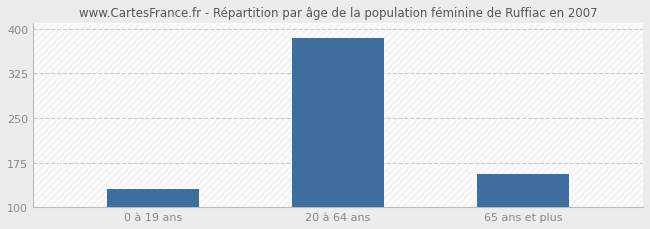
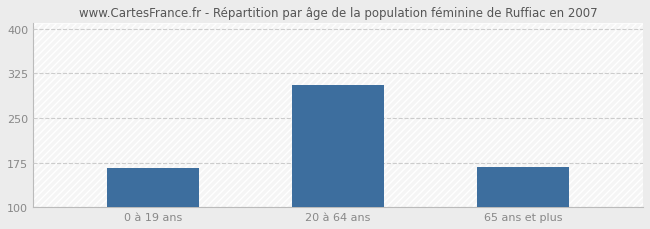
0 à 19 ans: 130 -> 166
20 à 64 ans: 385 -> 306
65 ans et plus: 155 -> 168
